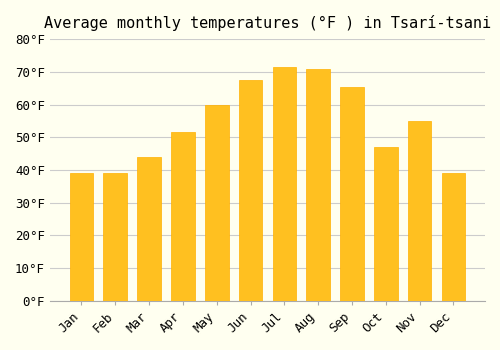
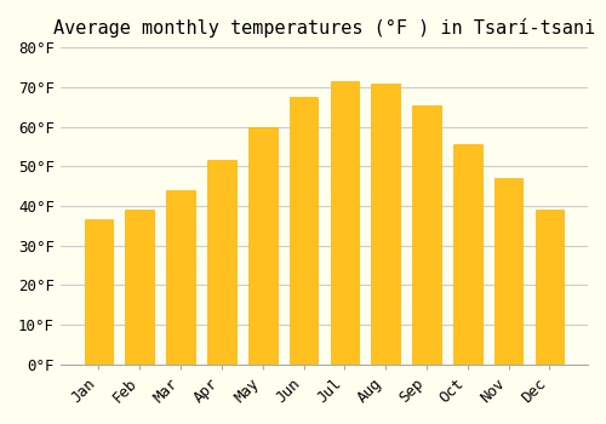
Jan: 39.0°F -> 36.5°F
Oct: 47.0°F -> 55.5°F
Nov: 55.0°F -> 47.0°F
